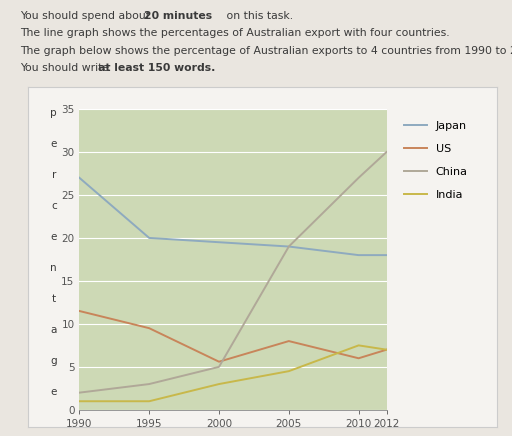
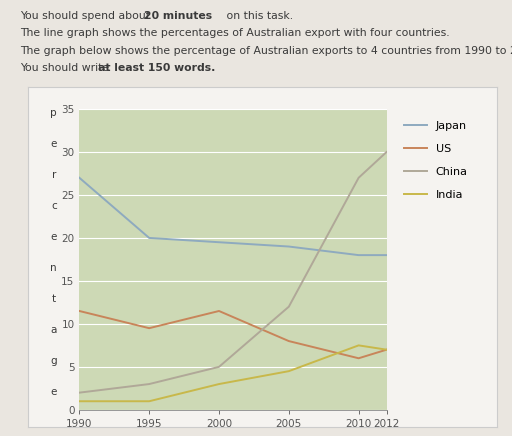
US/2000: 5.6 -> 11.5
China/2005: 19 -> 12
